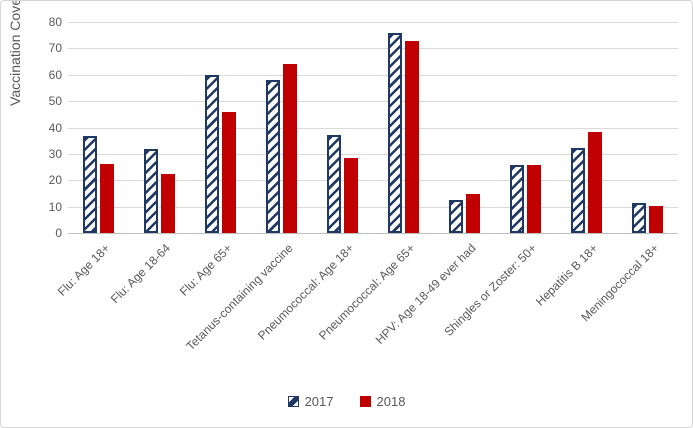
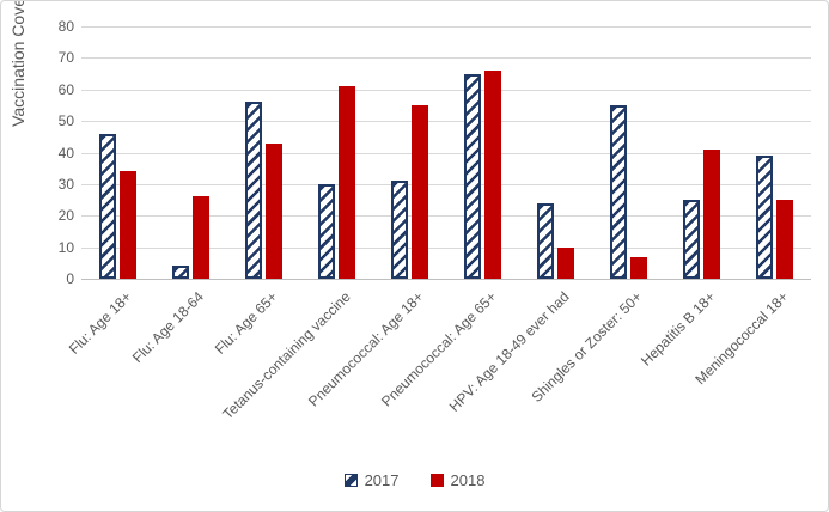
2017/Flu: Age 18+: 37 -> 46
2018/Flu: Age 18+: 26 -> 34
2017/Flu: Age 18-64: 32 -> 4
2018/Flu: Age 18-64: 22 -> 26
2017/Flu: Age 65+: 60 -> 56
2018/Flu: Age 65+: 46 -> 43
2017/Tetanus-containing vaccine: 58 -> 30
2018/Tetanus-containing vaccine: 64 -> 61
2017/Pneumococcal: Age 18+: 37 -> 31
2018/Pneumococcal: Age 18+: 28 -> 55
2017/Pneumococcal: Age 65+: 76 -> 65
2018/Pneumococcal: Age 65+: 73 -> 66
2017/HPV: Age 18-49 ever had: 12 -> 24
2018/HPV: Age 18-49 ever had: 15 -> 10
2017/Shingles or Zoster: 50+: 26 -> 55
2018/Shingles or Zoster: 50+: 26 -> 7
2017/Hepatitis B 18+: 32 -> 25
2018/Hepatitis B 18+: 38 -> 41
2017/Meningococcal 18+: 12 -> 39
2018/Meningococcal 18+: 10 -> 25
